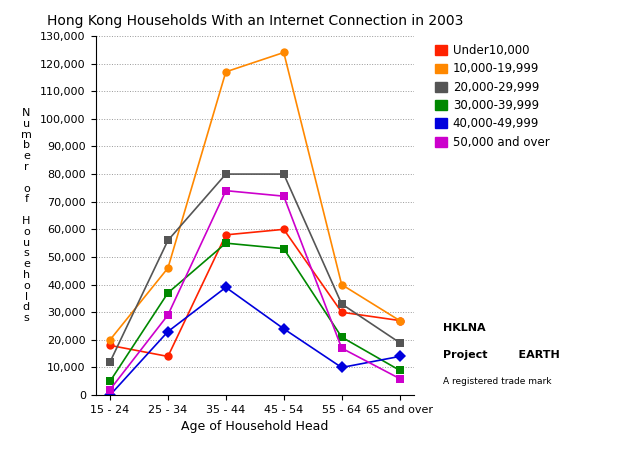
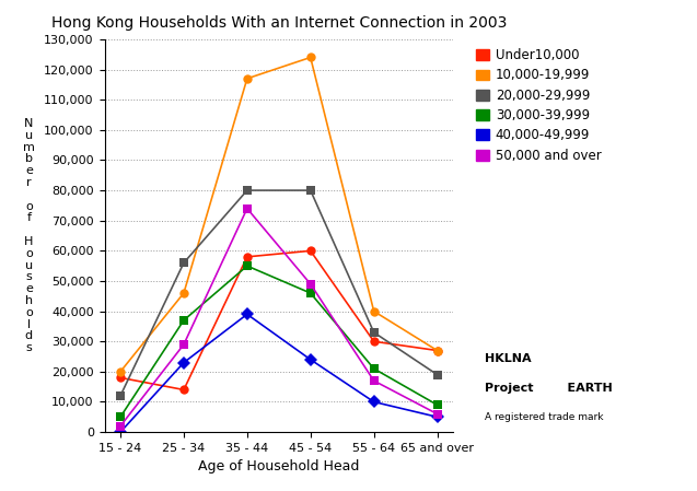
30,000-39,999/45 - 54: 53,000 -> 46,000
50,000 and over/45 - 54: 72,000 -> 49,000
40,000-49,999/65 and over: 14,000 -> 5,000
